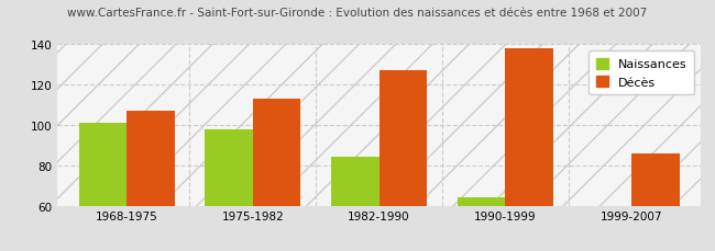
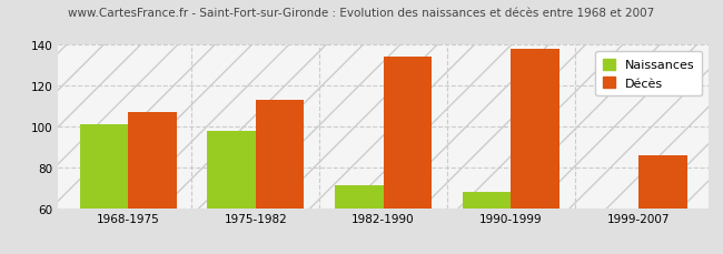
Naissances/1982-1990: 84 -> 71
Décès/1982-1990: 127 -> 134
Naissances/1990-1999: 64 -> 68
